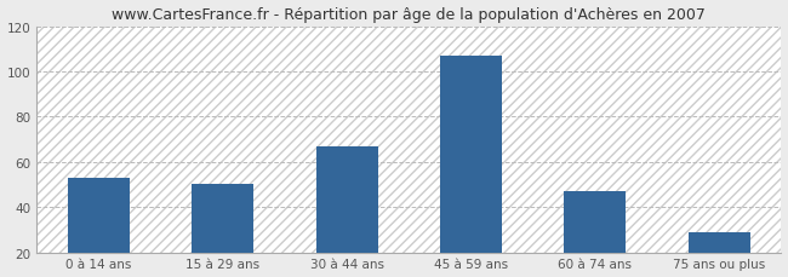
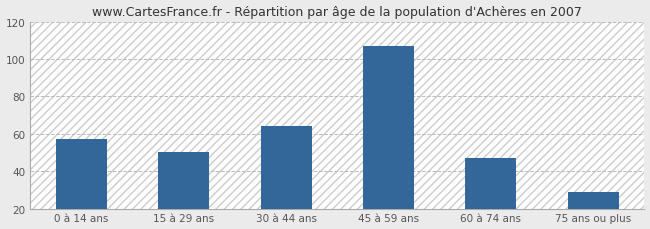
0 à 14 ans: 53 -> 57
30 à 44 ans: 67 -> 64
